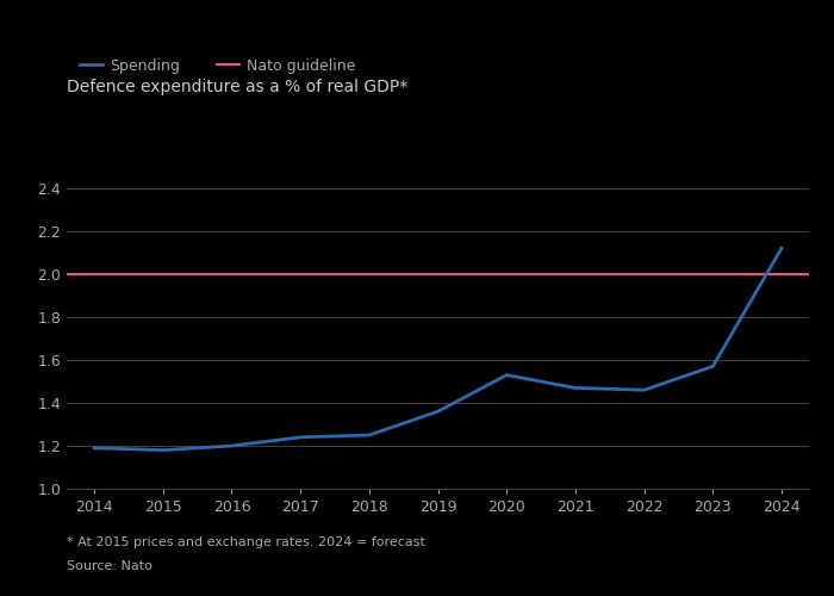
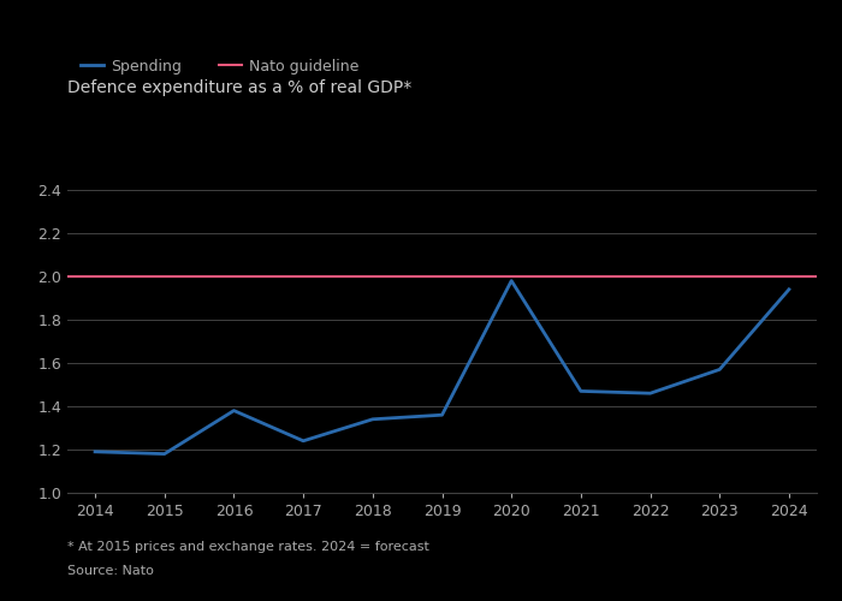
2016: 1.20 -> 1.38
2018: 1.25 -> 1.34
2020: 1.53 -> 1.98
2024: 2.12 -> 1.94
